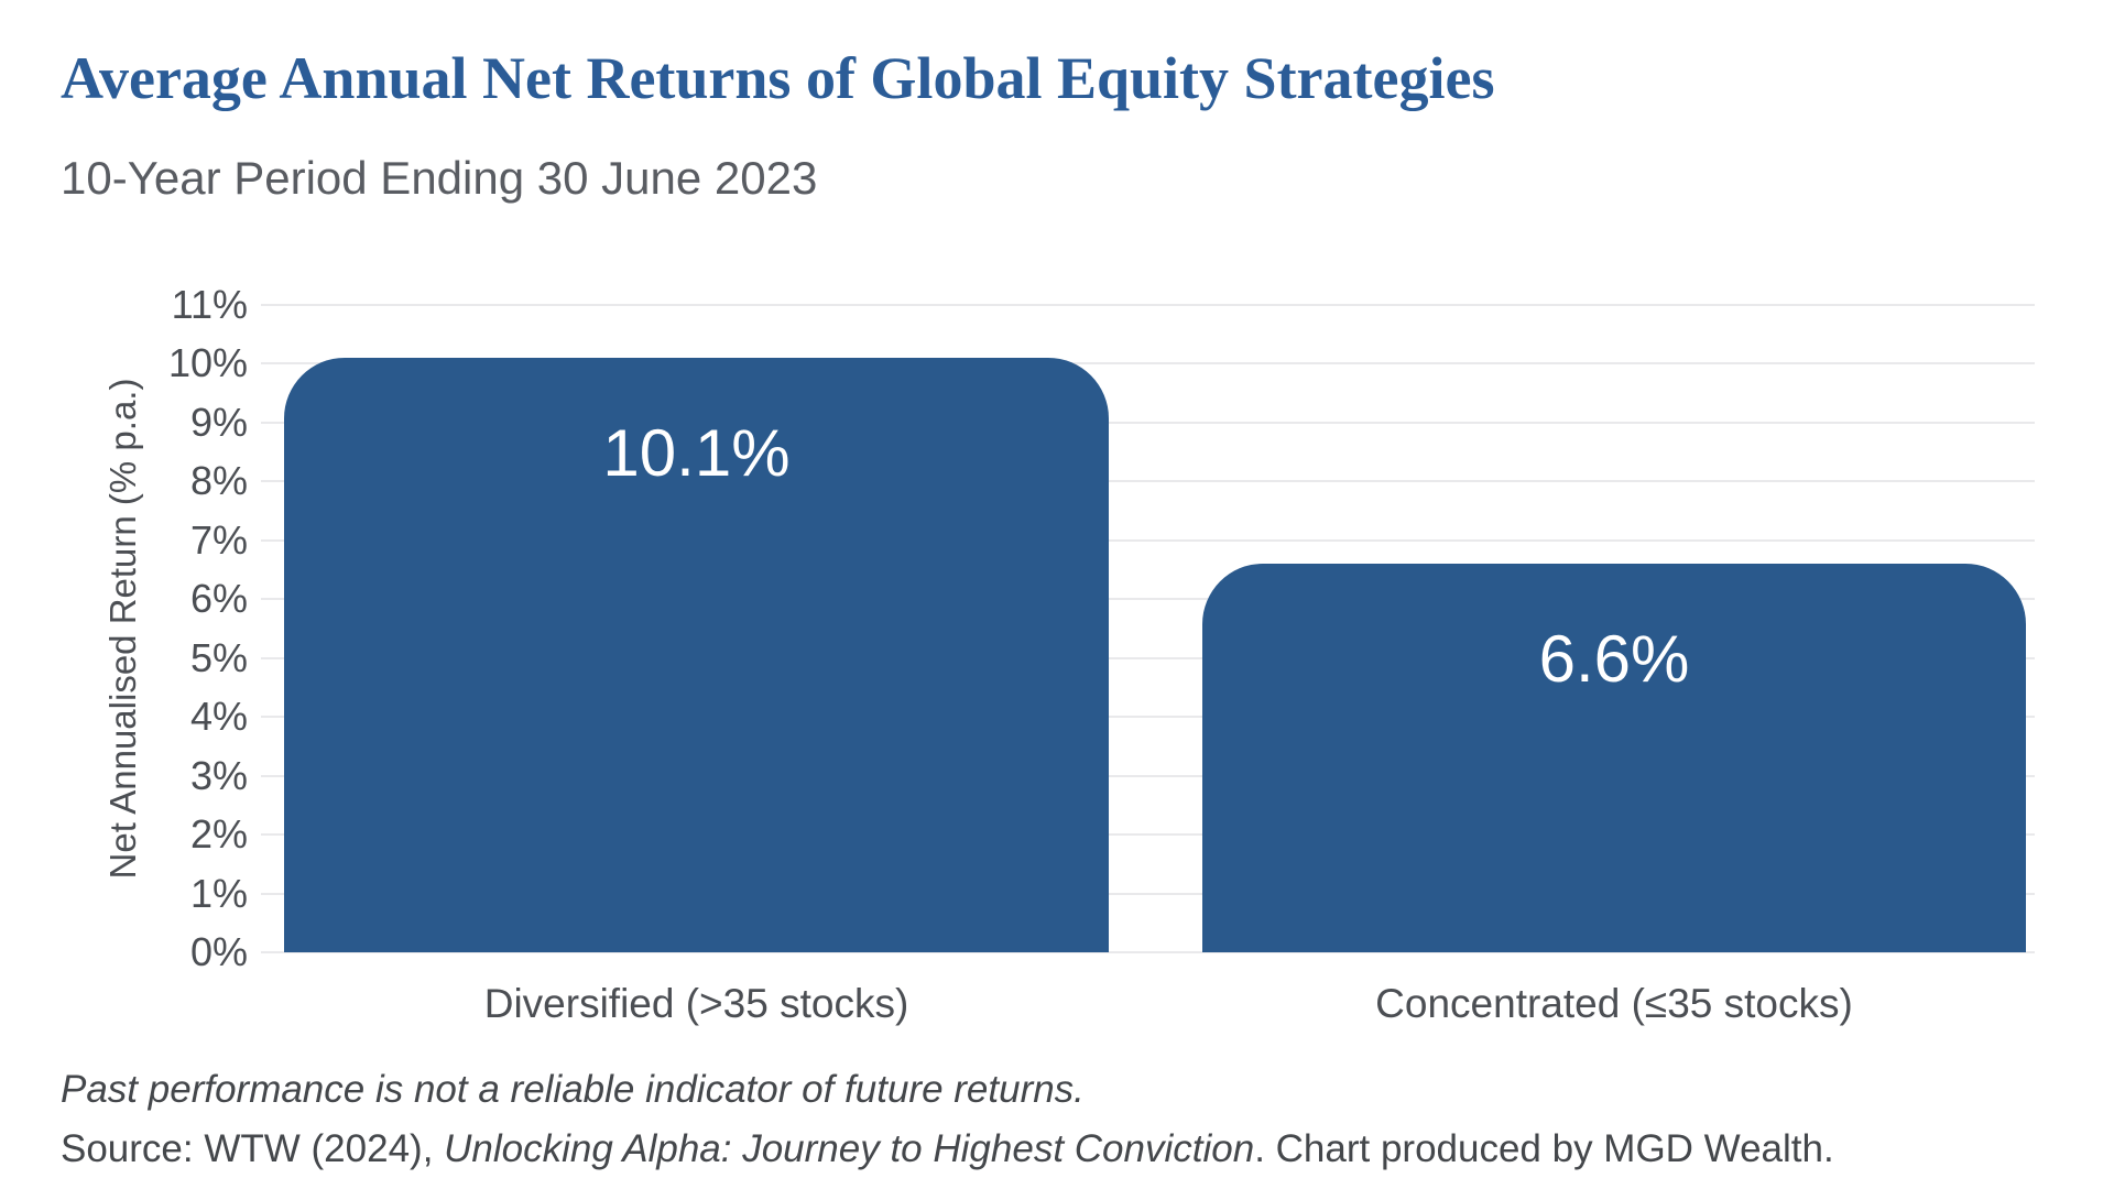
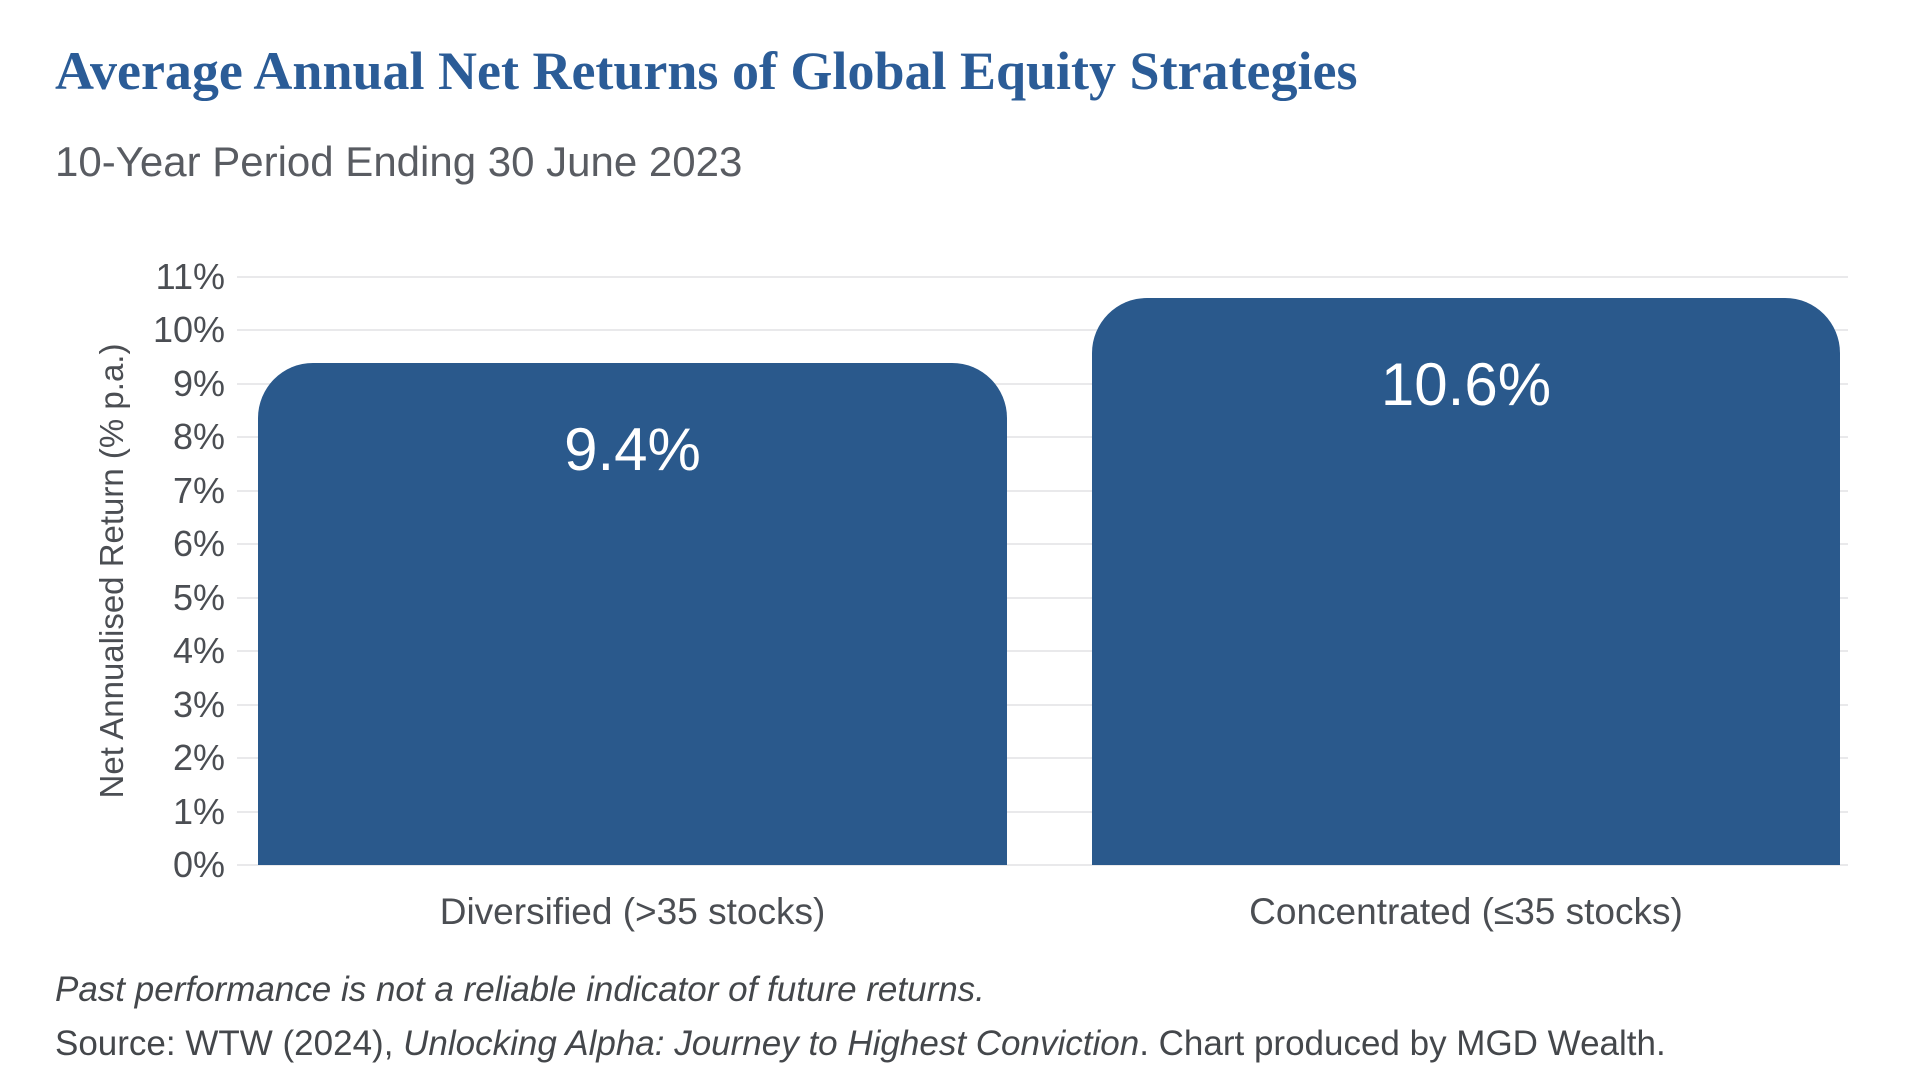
Diversified (>35 stocks): 10.1% -> 9.4%
Concentrated (≤35 stocks): 6.6% -> 10.6%
